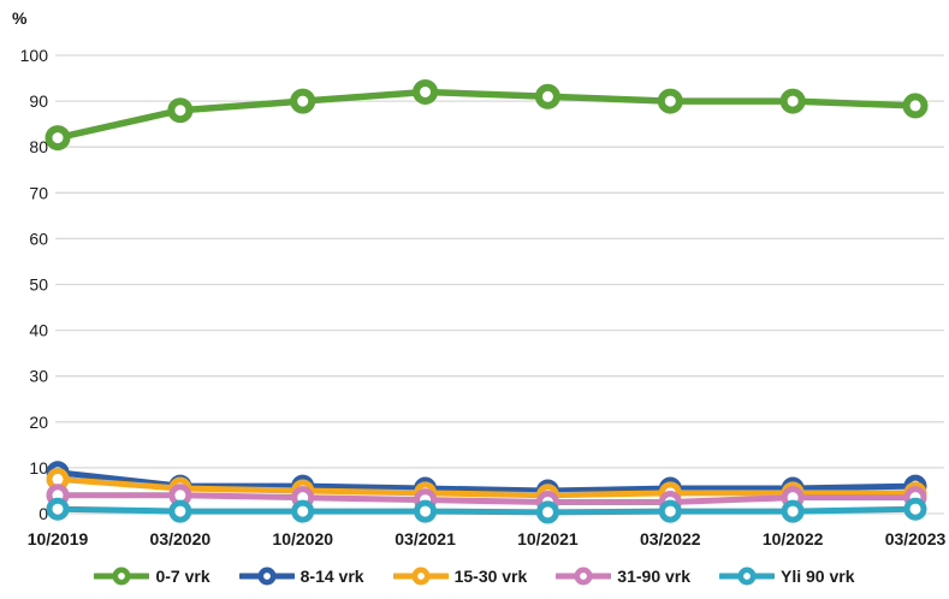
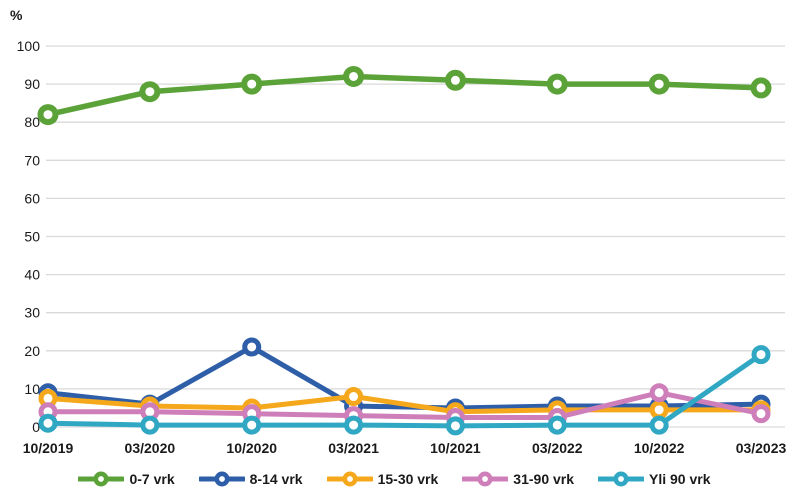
8-14 vrk/10/2020: 6 -> 21
15-30 vrk/03/2021: 4 -> 8
31-90 vrk/10/2022: 4 -> 9
Yli 90 vrk/03/2023: 1 -> 19
